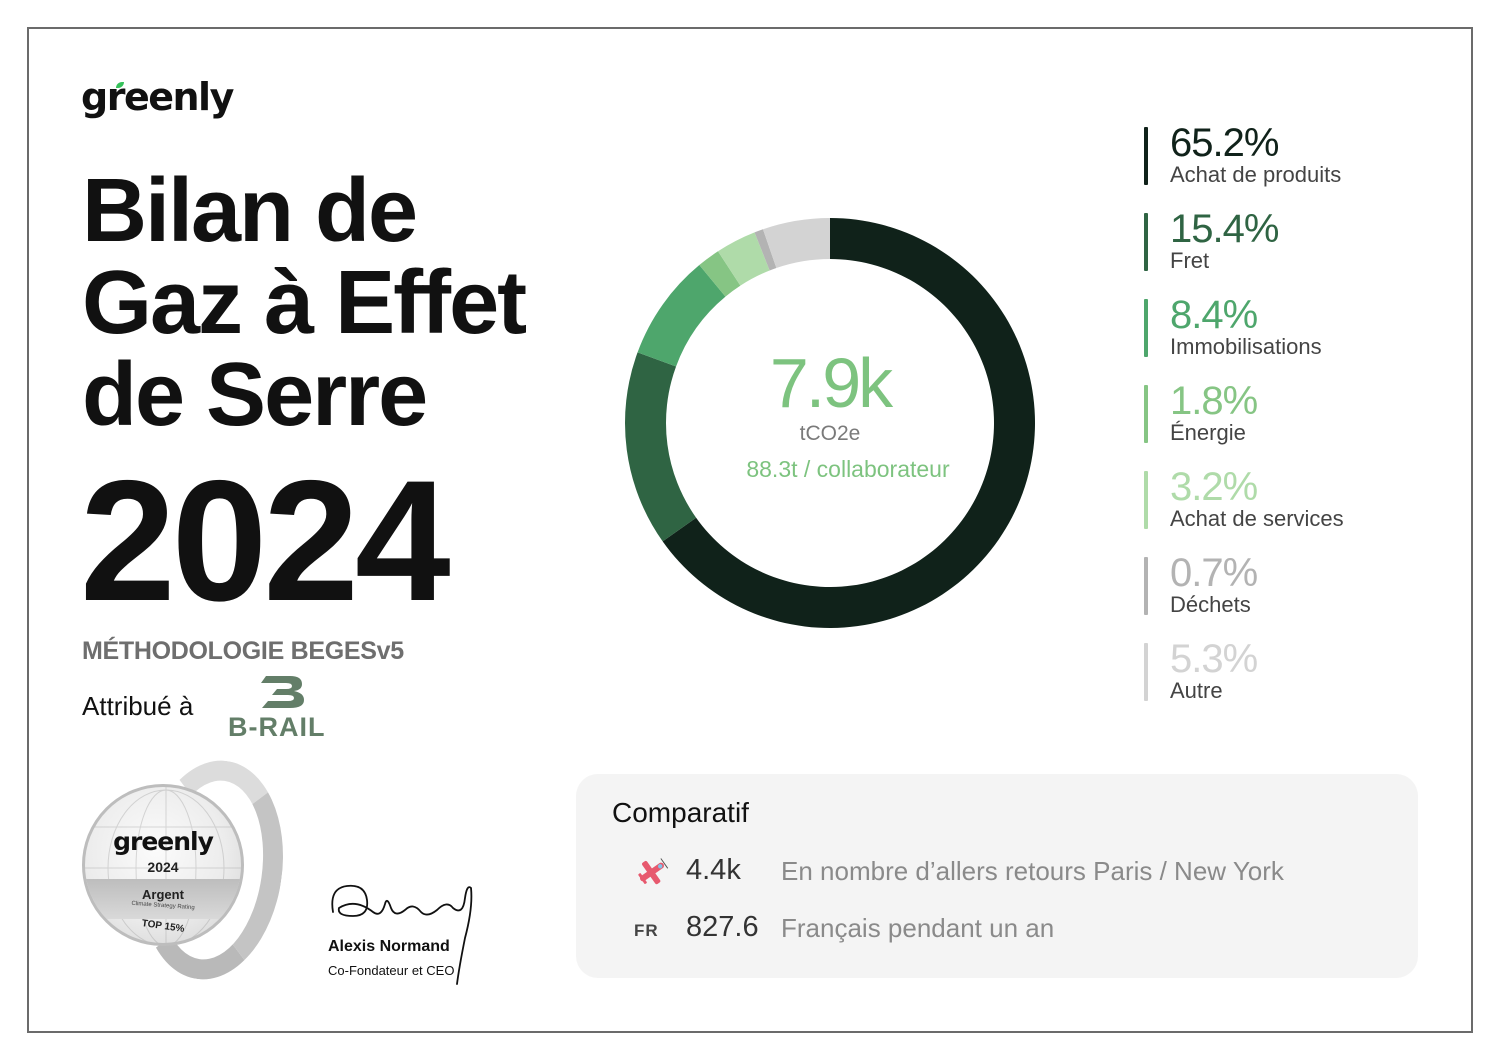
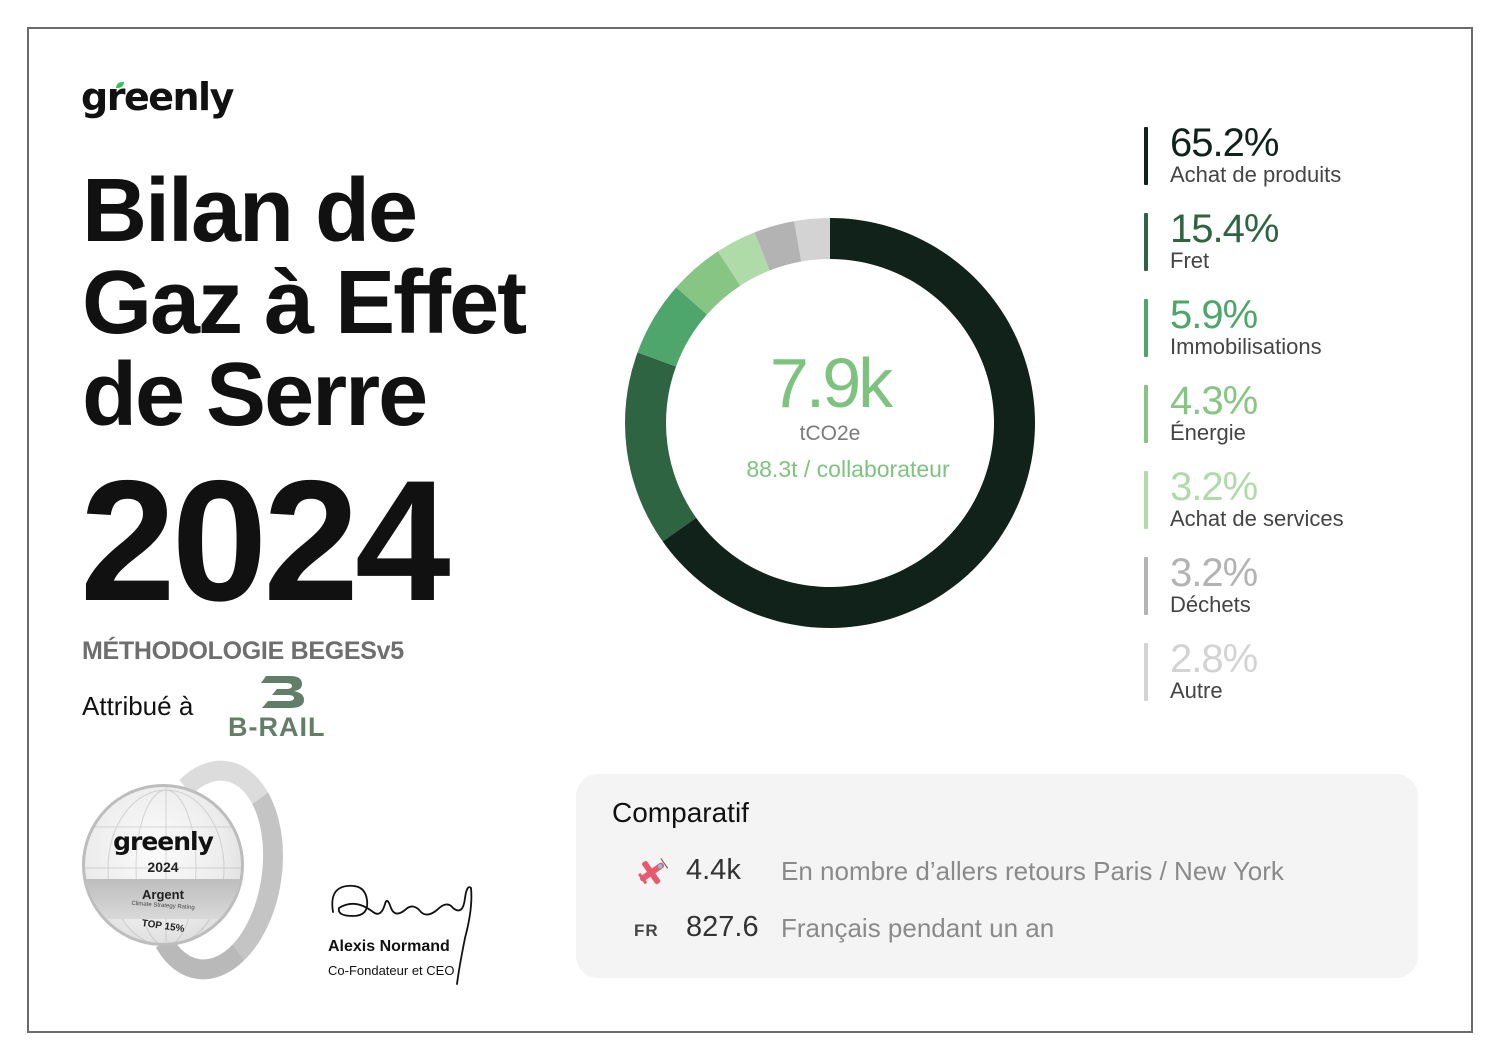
Immobilisations: 8.4% -> 5.9%
Énergie: 1.8% -> 4.3%
Déchets: 0.7% -> 3.2%
Autre: 5.3% -> 2.8%
